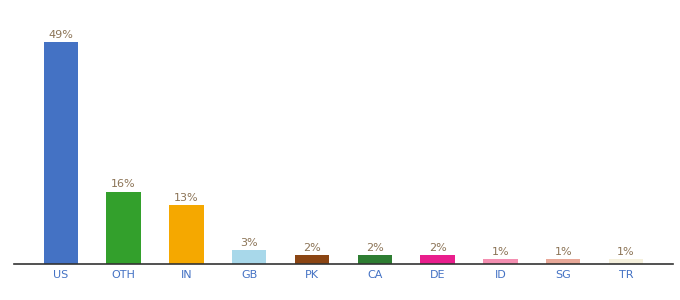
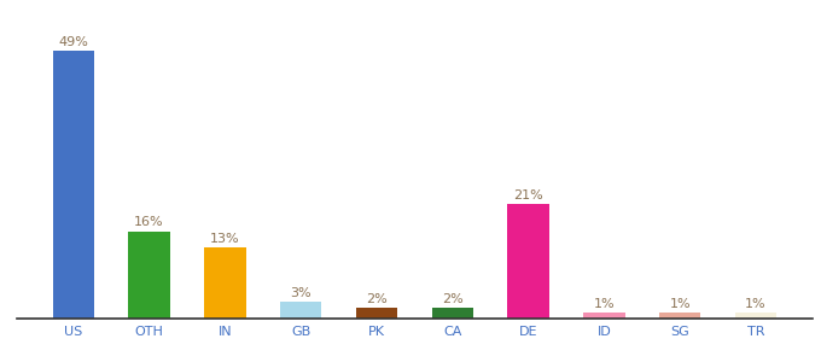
DE: 2% -> 21%
